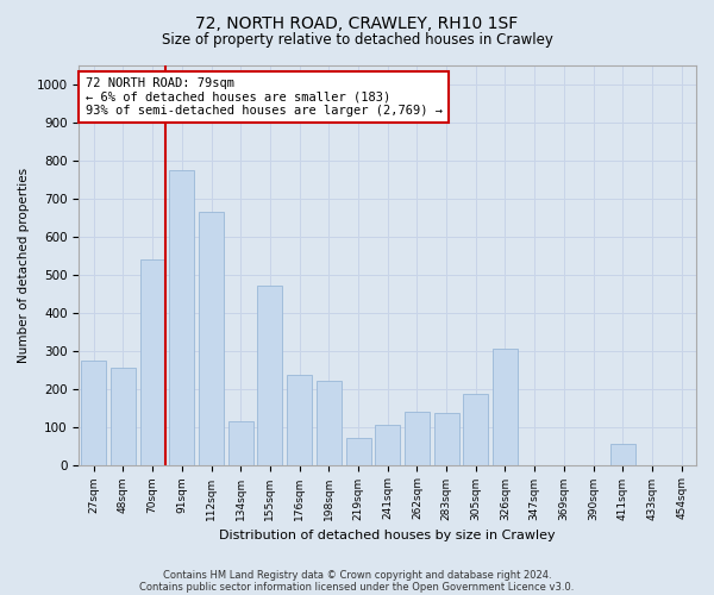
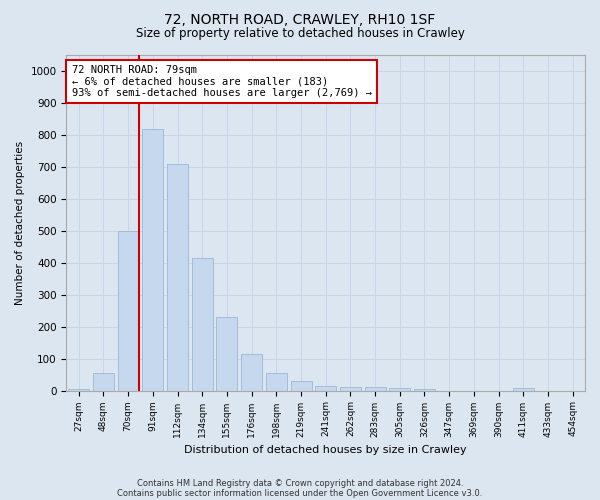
27sqm: 275 -> 5
48sqm: 255 -> 55
70sqm: 540 -> 500
91sqm: 775 -> 820
112sqm: 665 -> 710
134sqm: 115 -> 415
155sqm: 470 -> 230
176sqm: 235 -> 115
198sqm: 220 -> 55
219sqm: 70 -> 30
241sqm: 105 -> 15
262sqm: 140 -> 10
283sqm: 135 -> 10
305sqm: 185 -> 8
326sqm: 305 -> 5
411sqm: 55 -> 8
